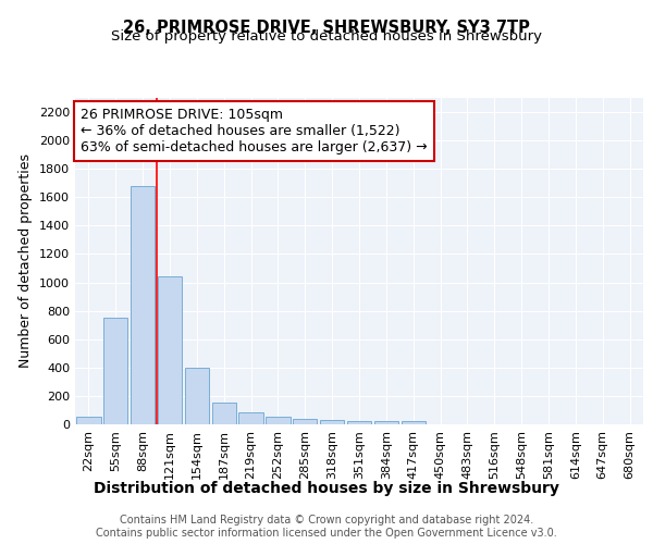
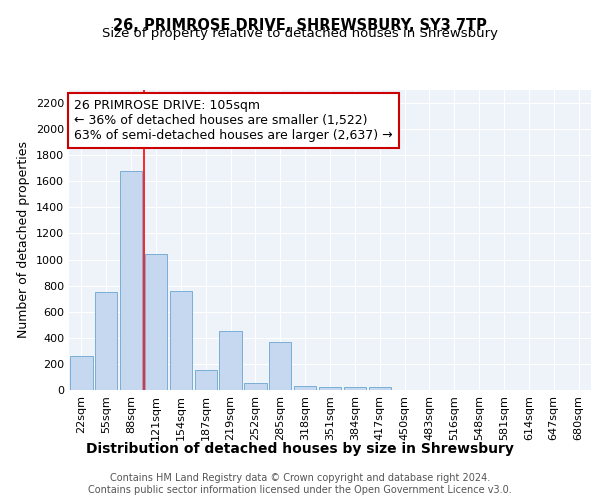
22sqm: 50 -> 260
154sqm: 400 -> 760
219sqm: 80 -> 450
285sqm: 40 -> 370
